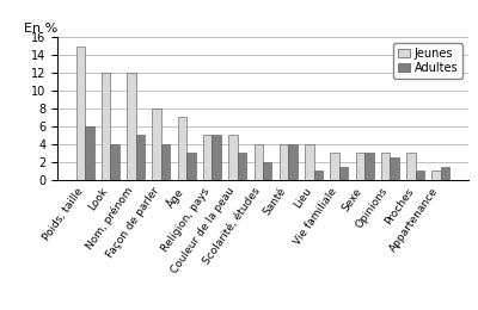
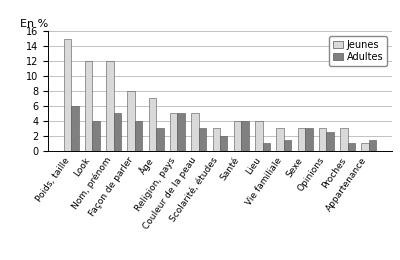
Jeunes/Scolarité, études: 4 -> 3
